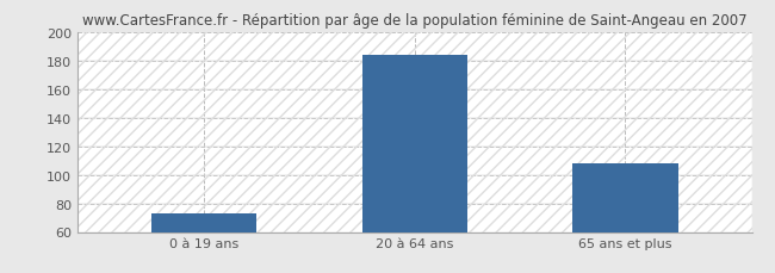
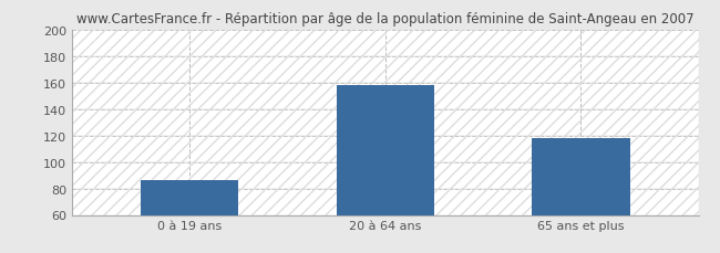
0 à 19 ans: 73 -> 86
20 à 64 ans: 184 -> 158
65 ans et plus: 108 -> 118
